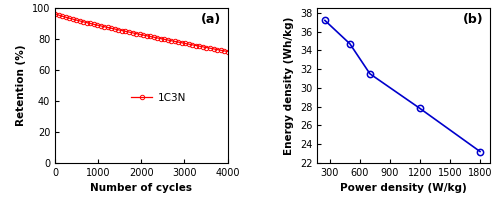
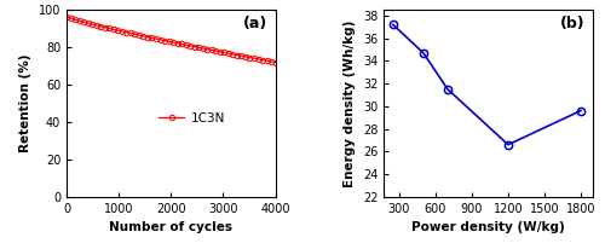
1200: 27.8 -> 26.6
1800: 23.2 -> 29.6
